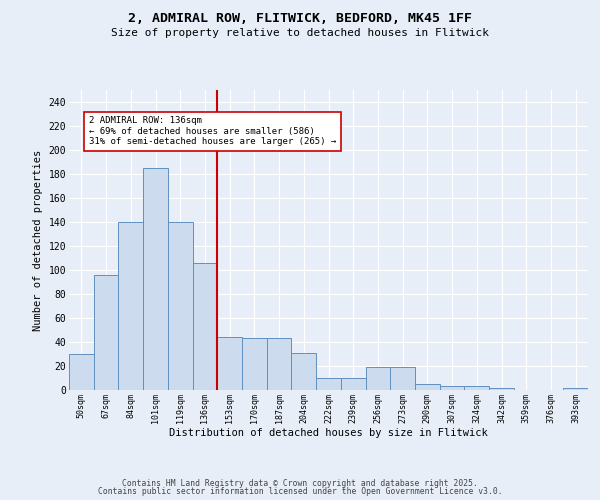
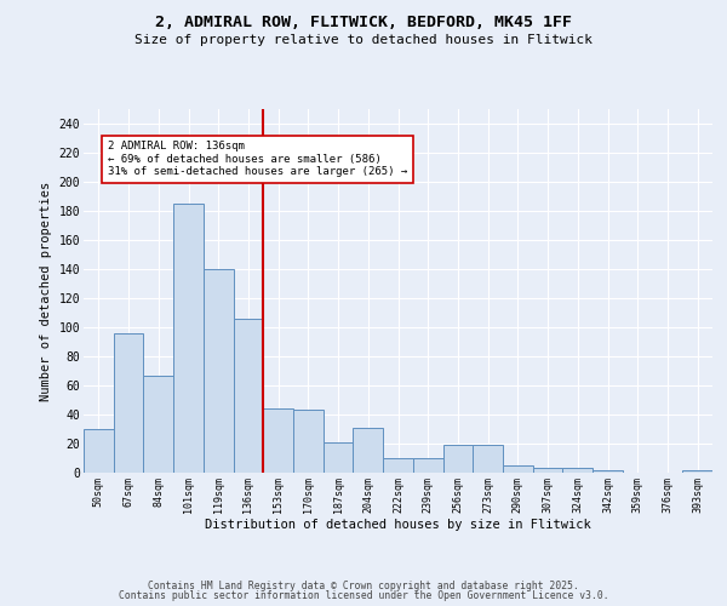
84sqm: 140 -> 67
187sqm: 43 -> 21
